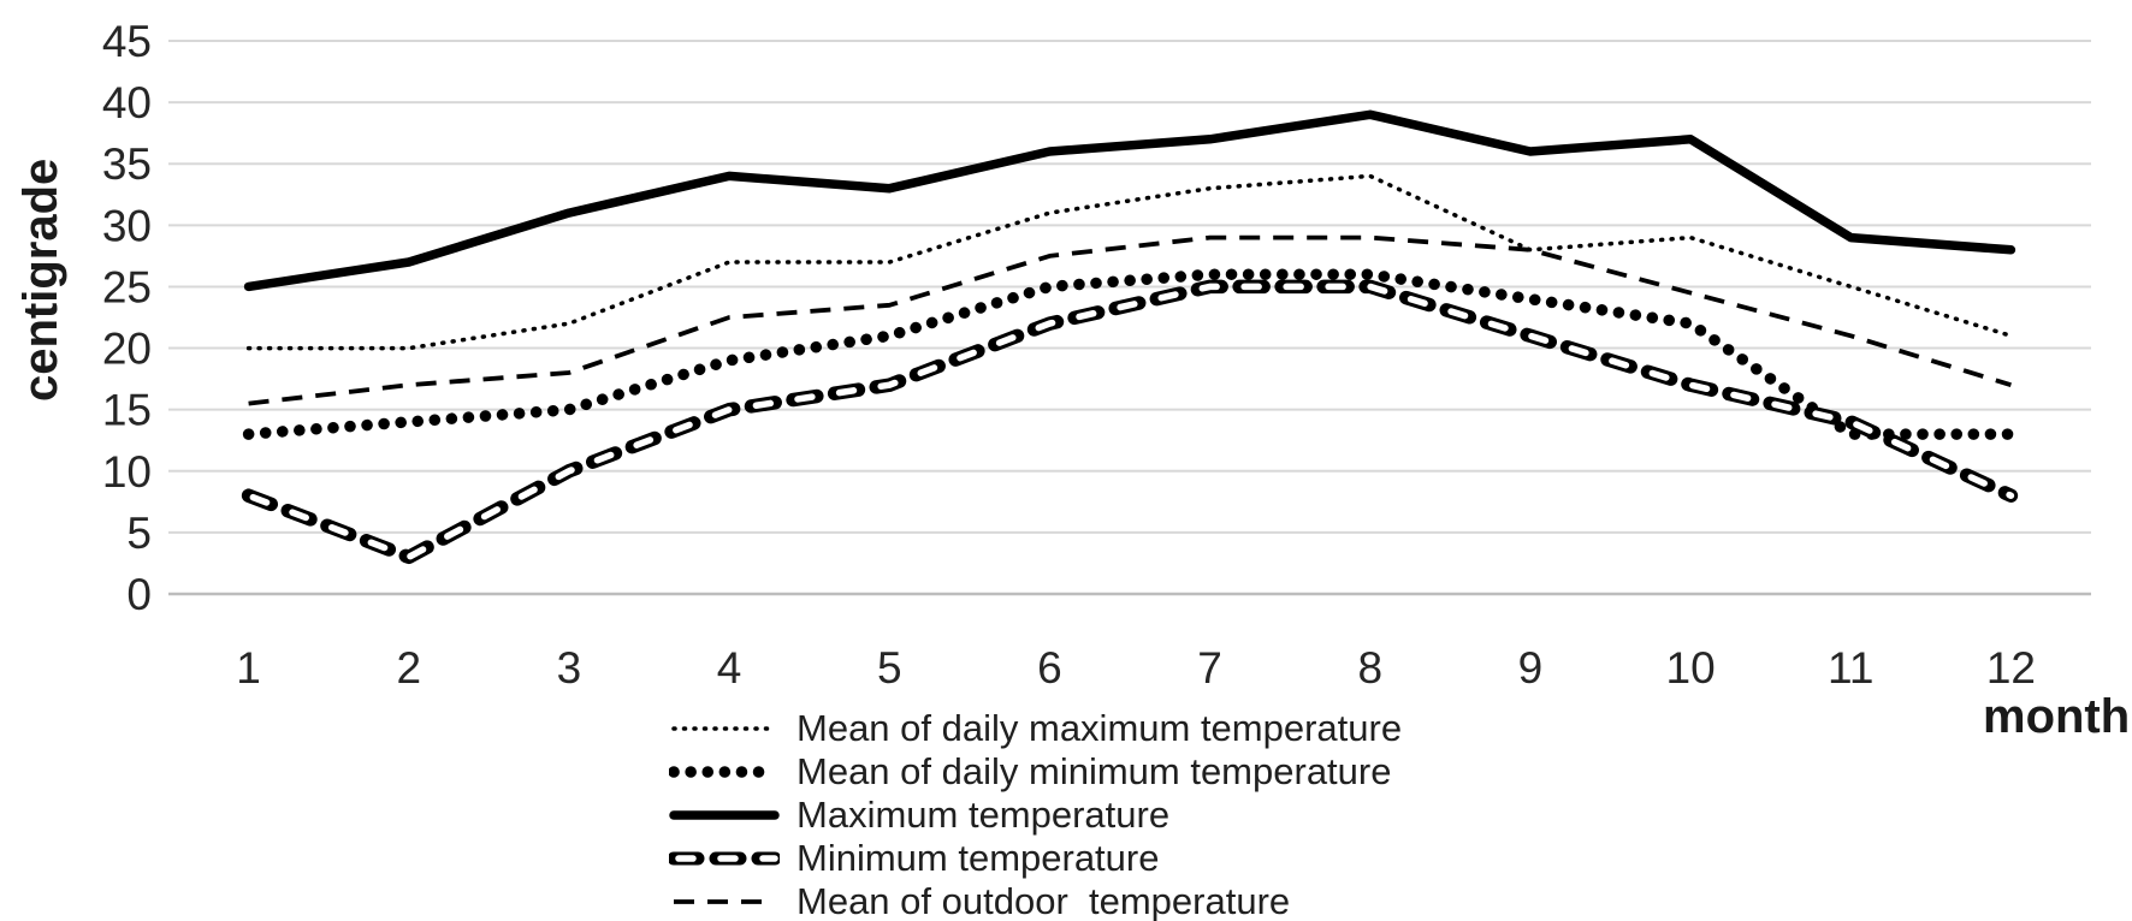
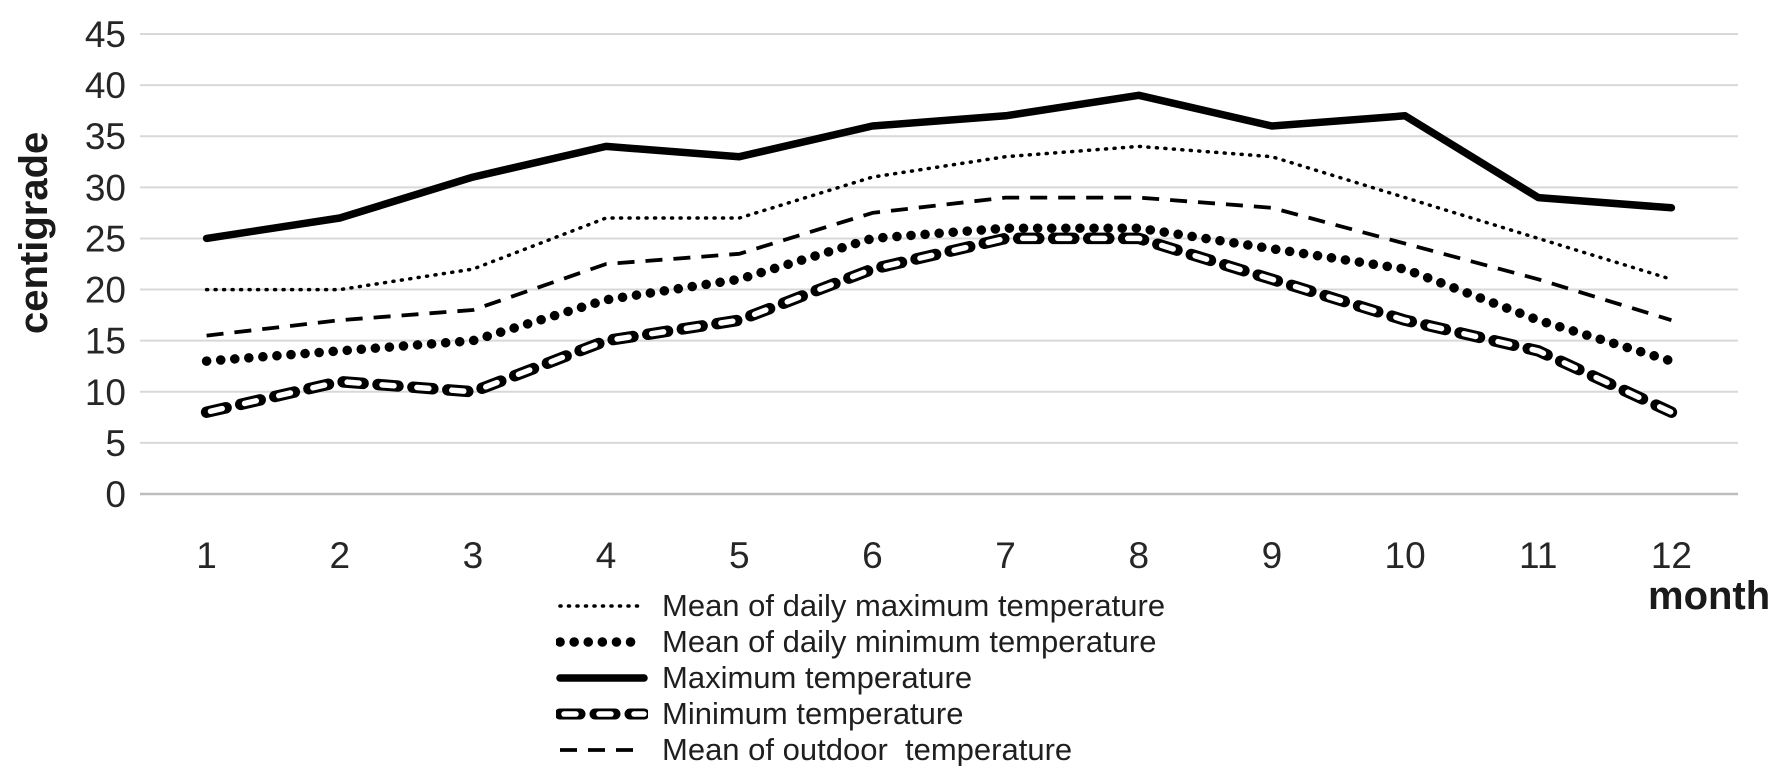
Minimum temperature/2: 3 -> 11
Mean of daily maximum temperature/9: 28 -> 33
Mean of daily minimum temperature/11: 13 -> 17
